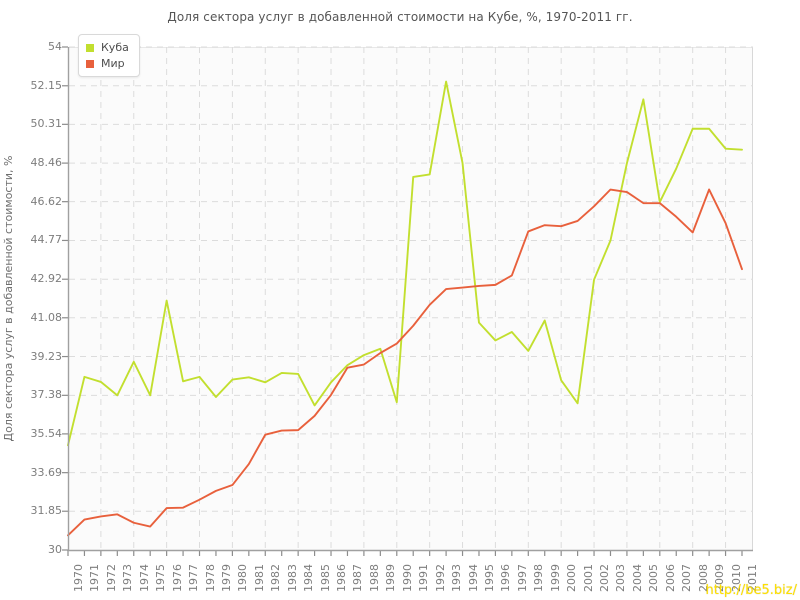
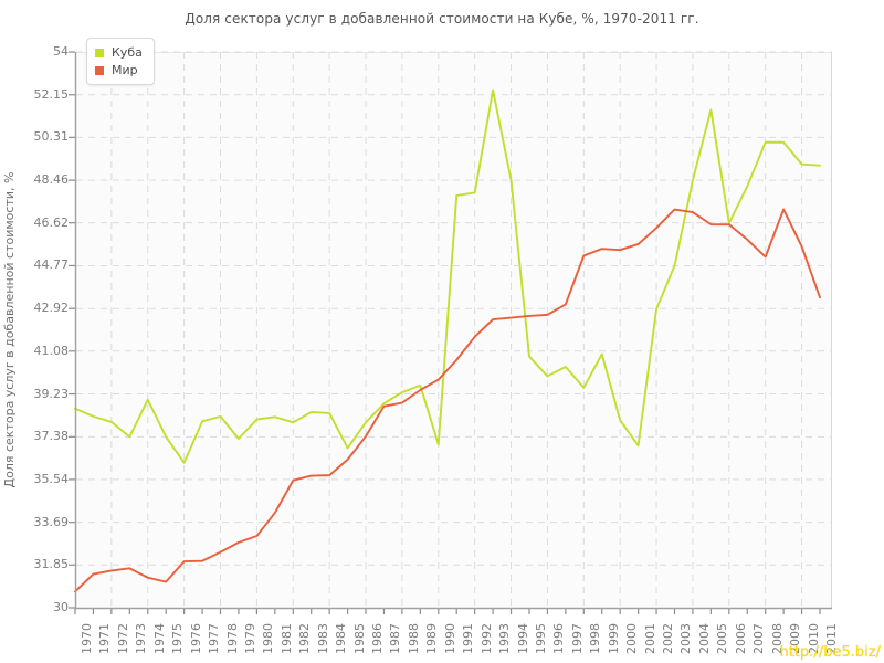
Куба/1970: 35.0 -> 38.6
Куба/1976: 41.9 -> 36.3
